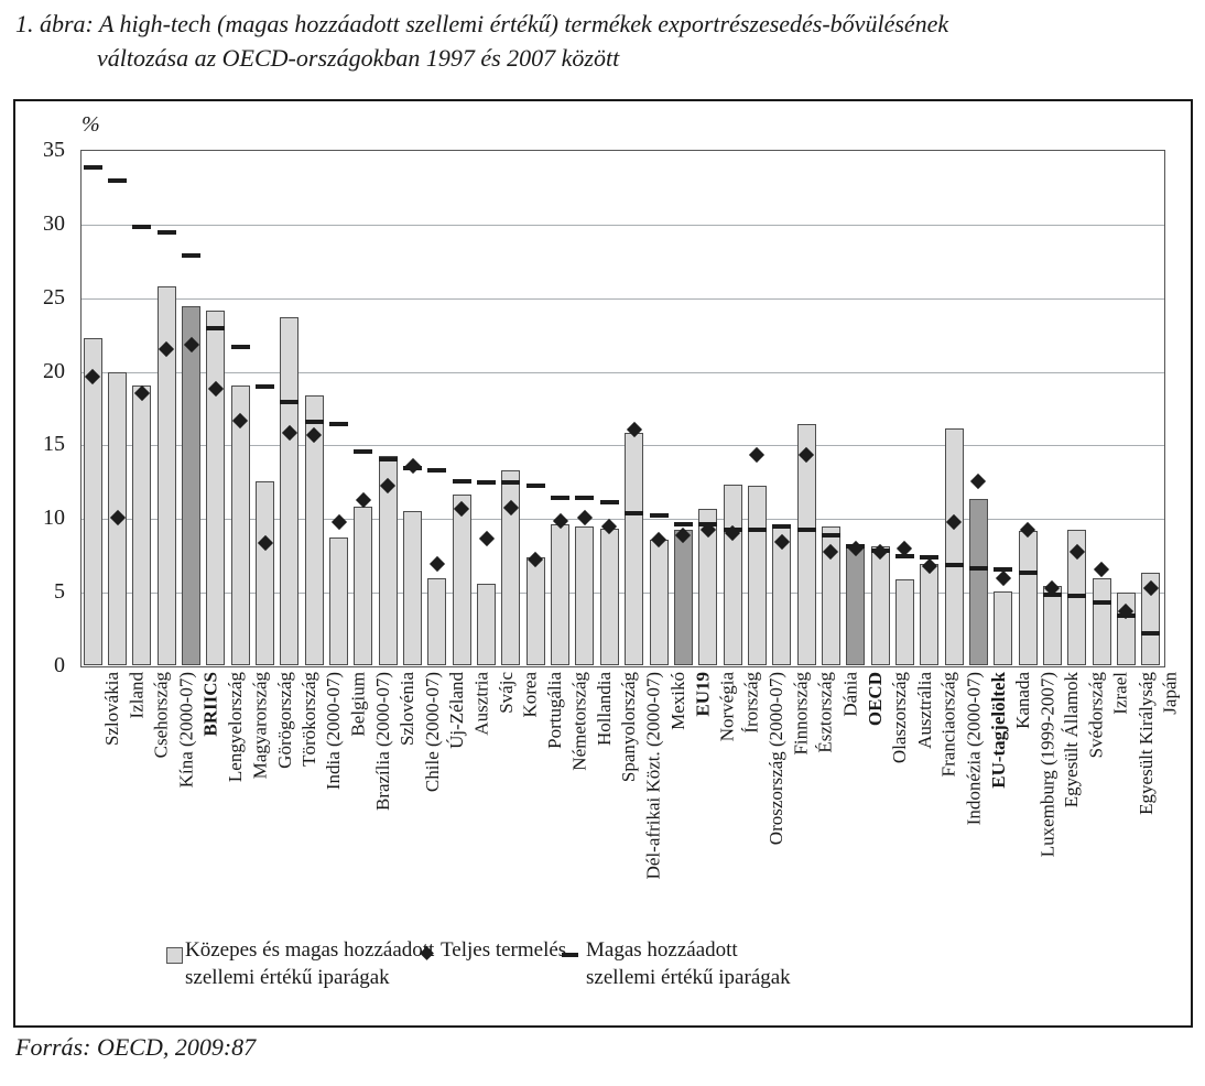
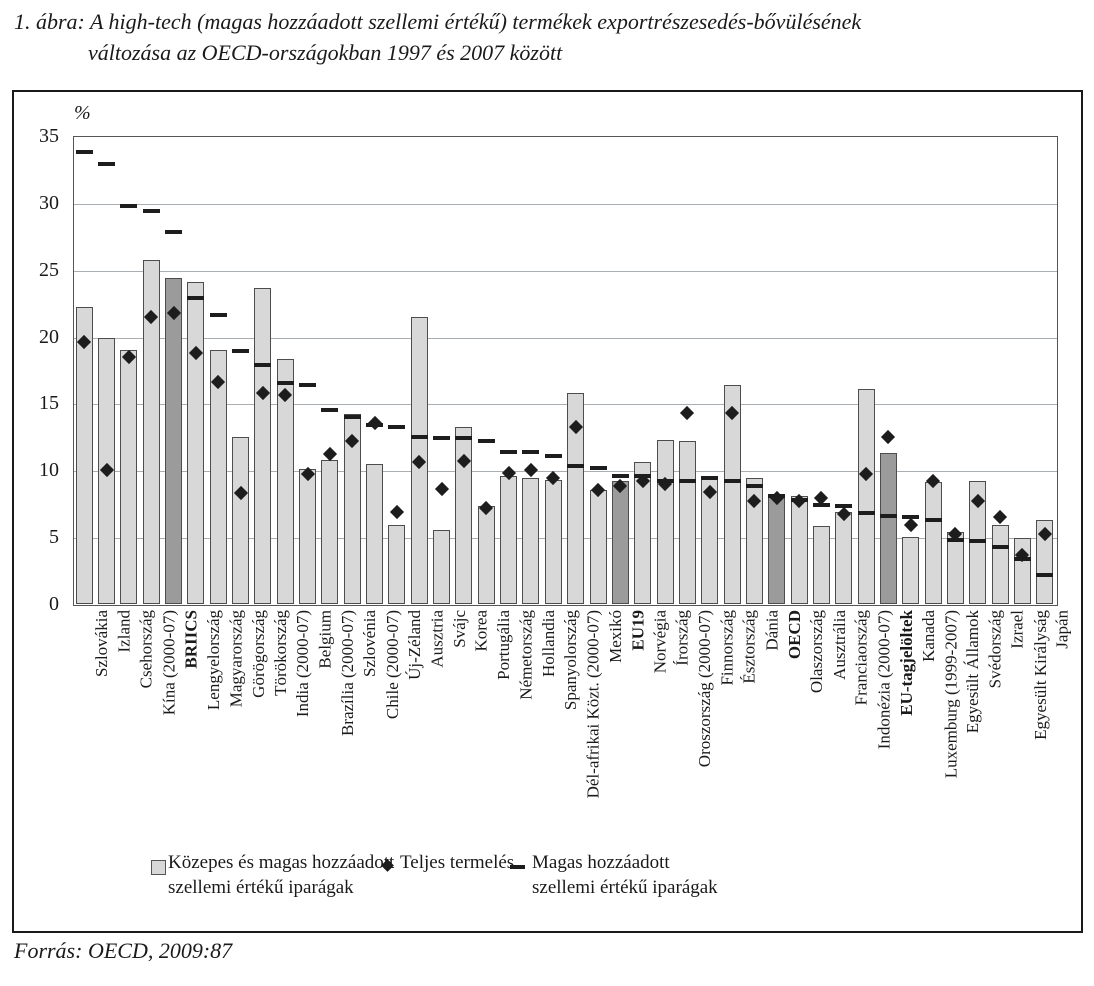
Közepes és magas hozzáadott szellemi értékű iparágak/Belgium: 8.7 -> 10.1
Közepes és magas hozzáadott szellemi értékű iparágak/Ausztria: 11.6 -> 21.5
Teljes termelés/Dél-afrikai Közt. (2000-07): 16.0 -> 13.2
